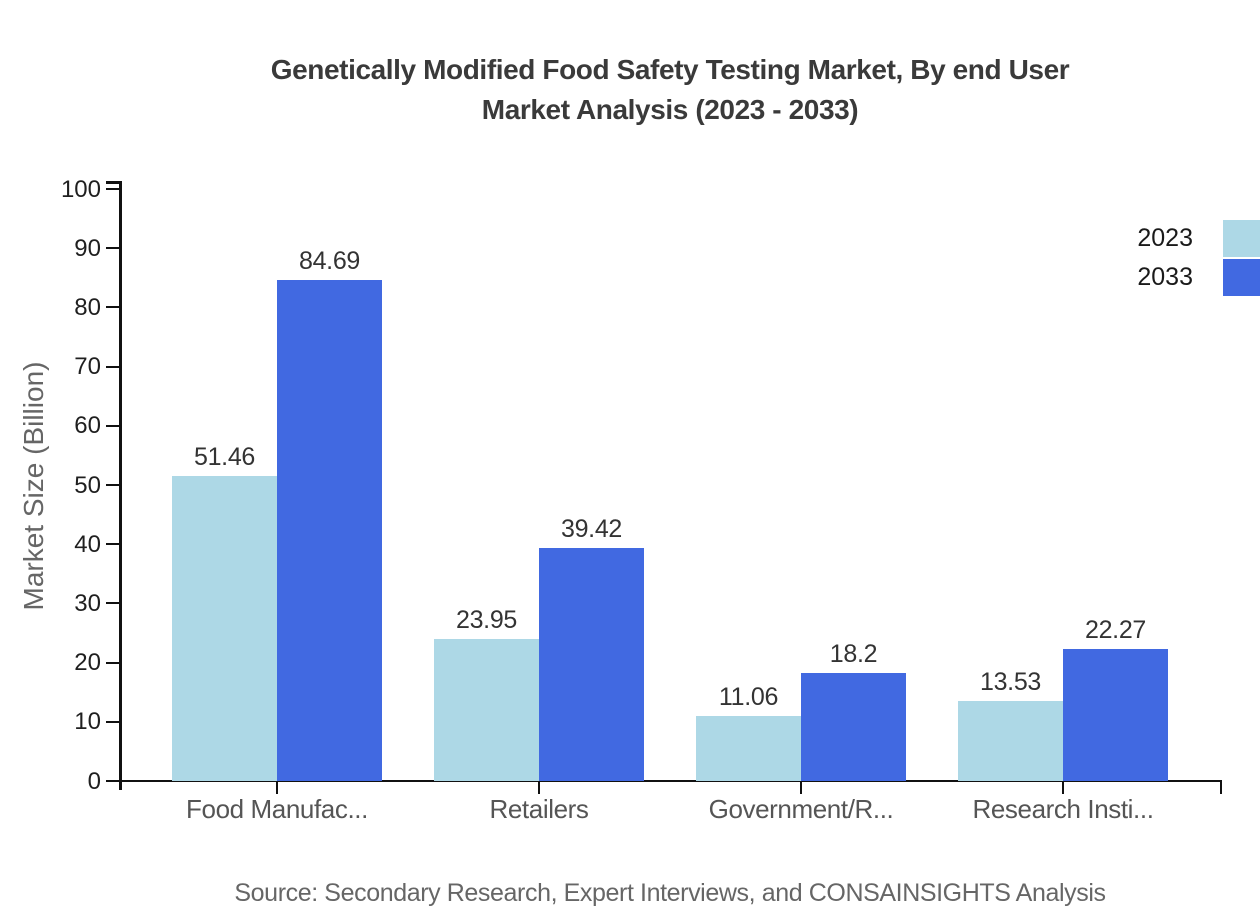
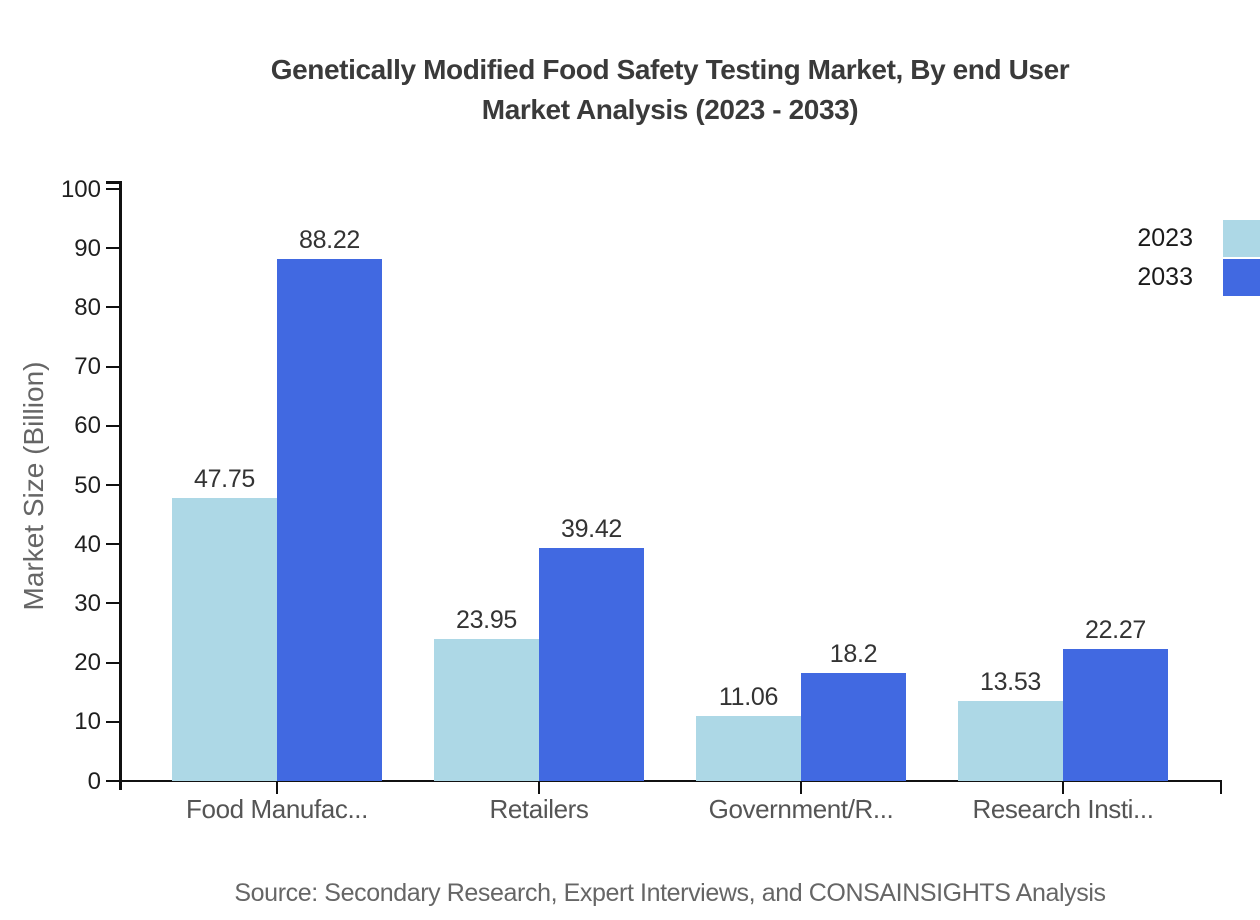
2023/Food Manufac...: 51.46 -> 47.75
2033/Food Manufac...: 84.69 -> 88.22
